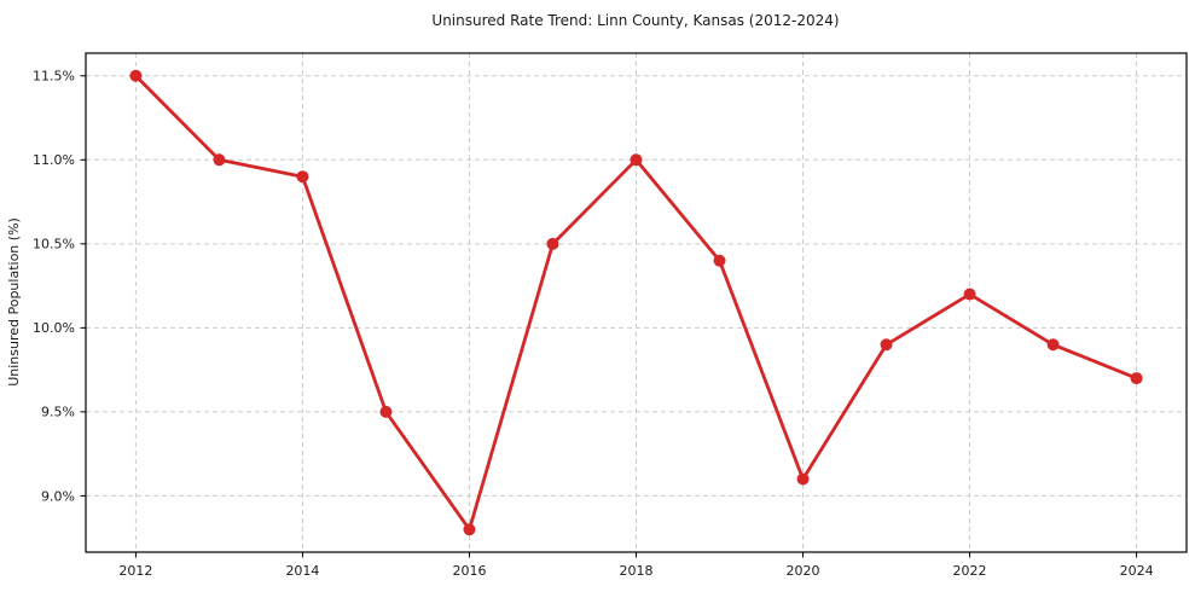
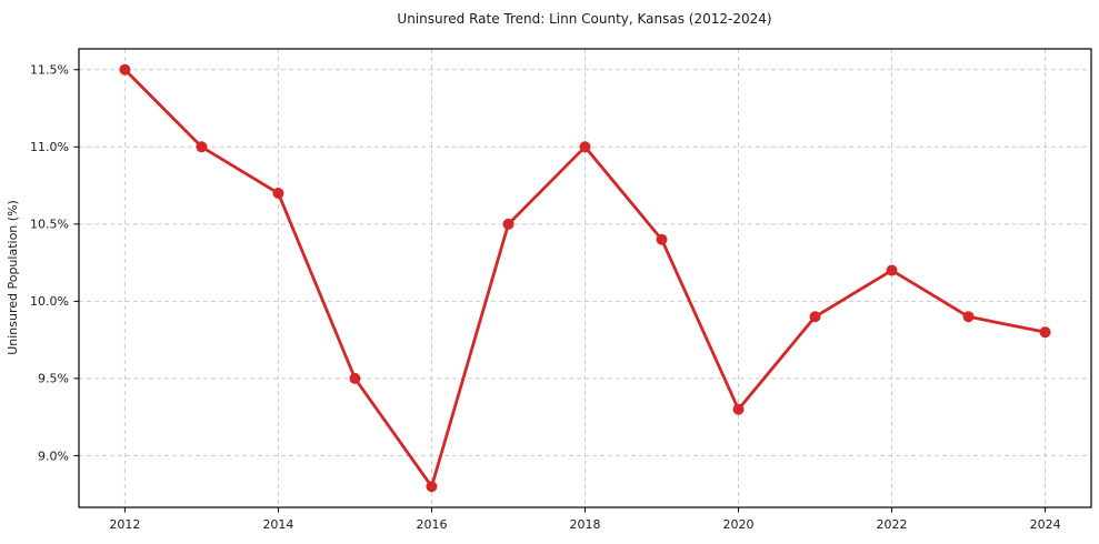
2014: 10.9% -> 10.7%
2020: 9.1% -> 9.3%
2024: 9.7% -> 9.8%
